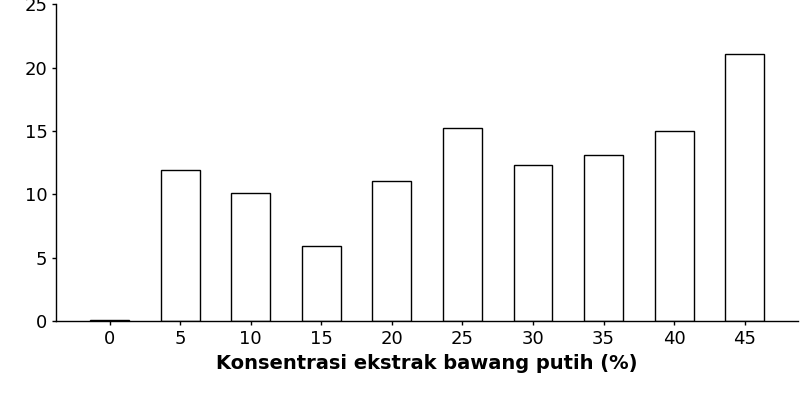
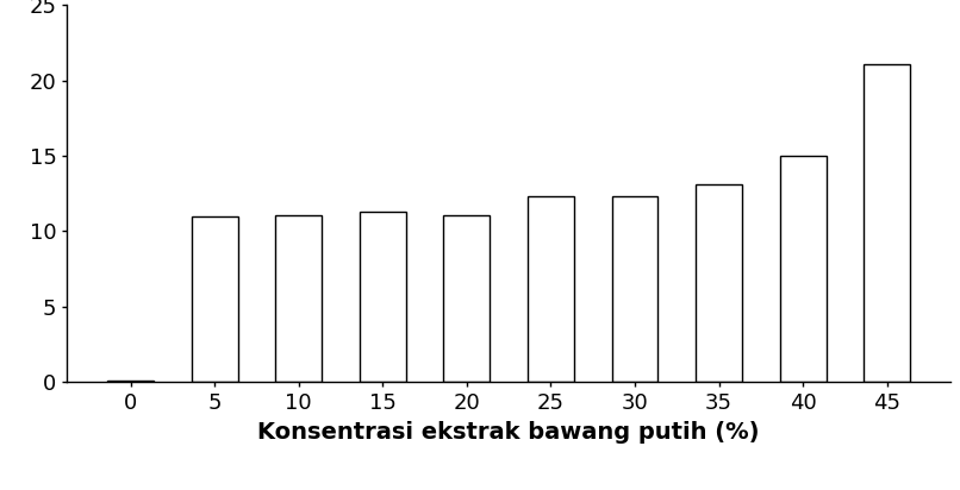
5: 11.9 -> 11.0
10: 10.1 -> 11.1
15: 5.9 -> 11.3
25: 15.2 -> 12.3
